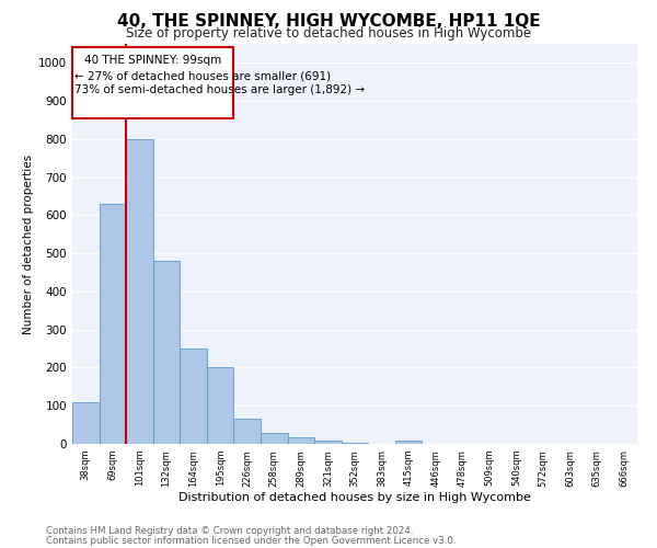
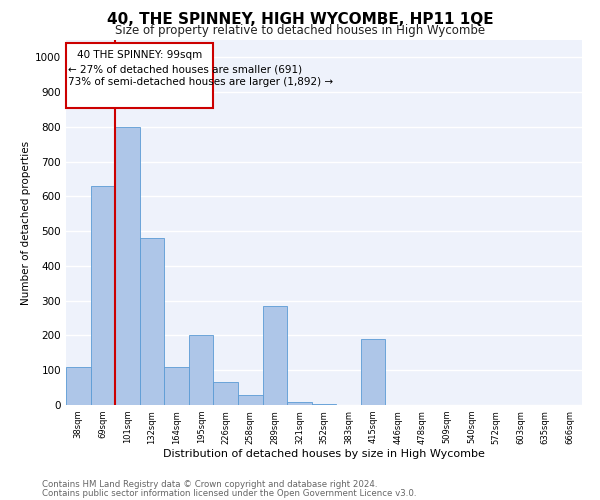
164sqm: 250 -> 110
289sqm: 18 -> 285
415sqm: 10 -> 190
